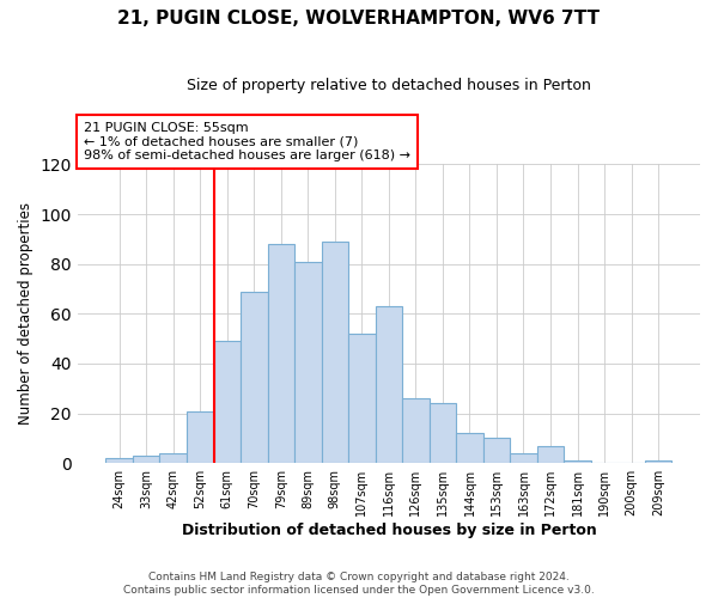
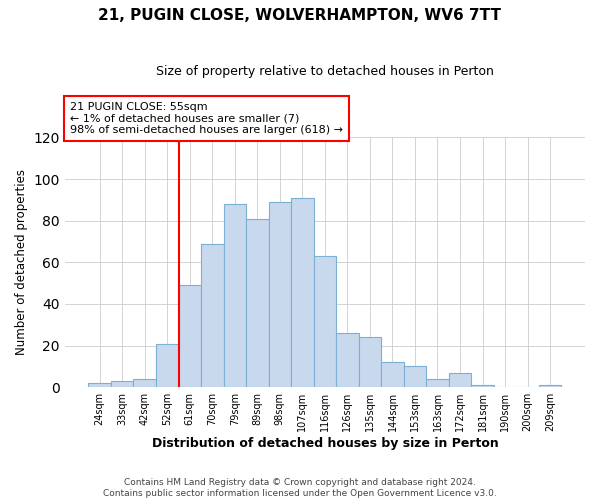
107sqm: 52 -> 91
